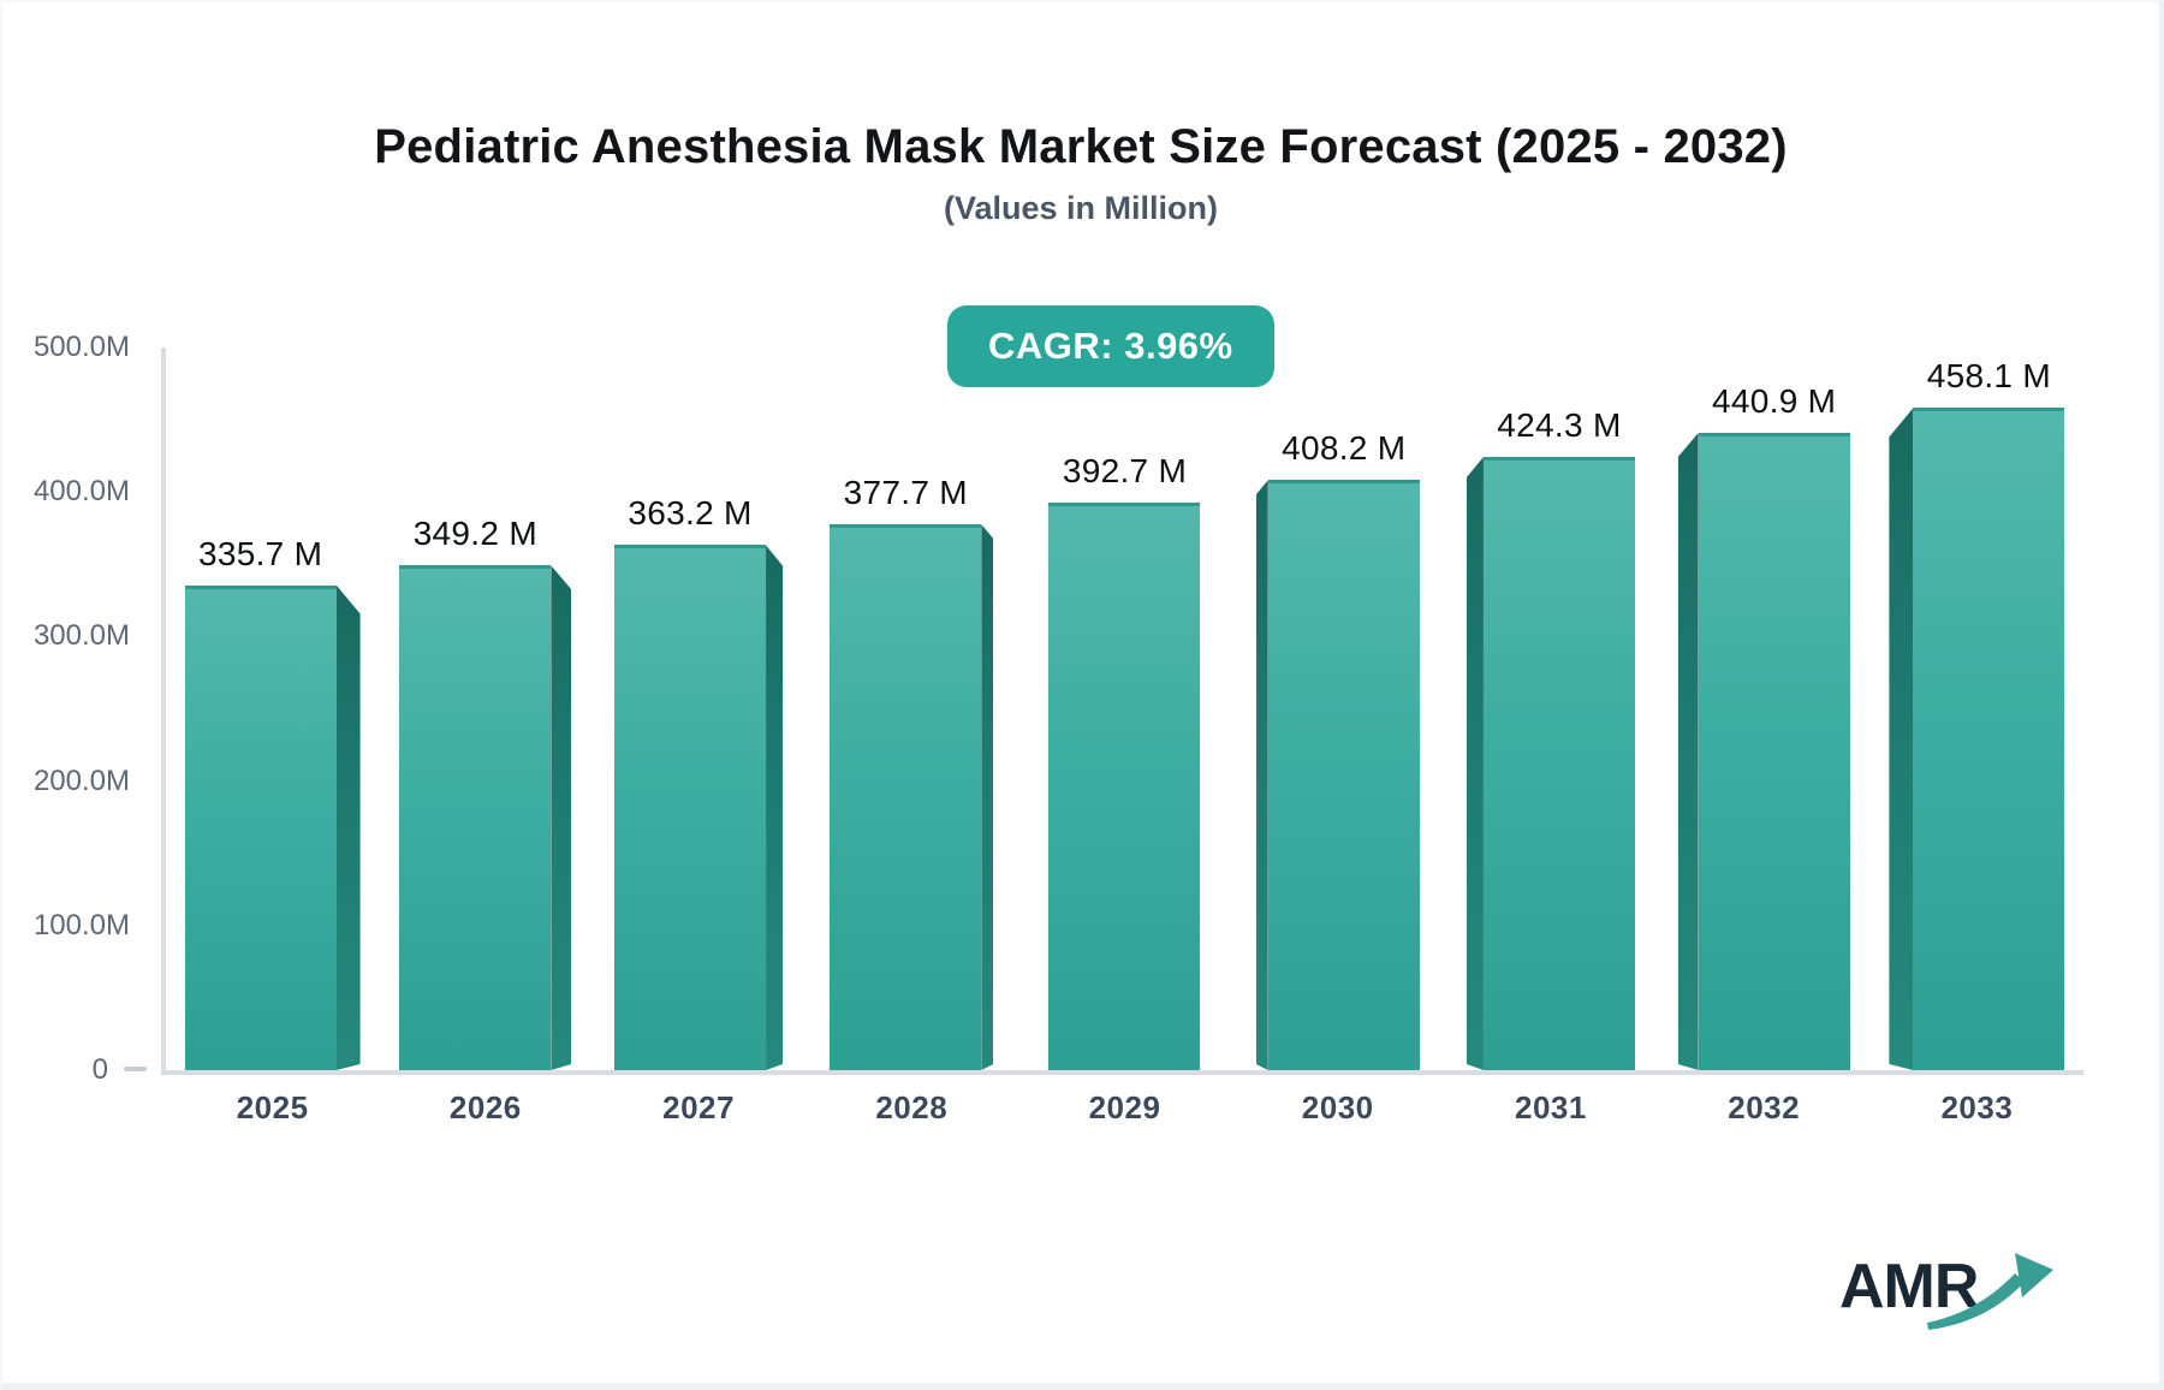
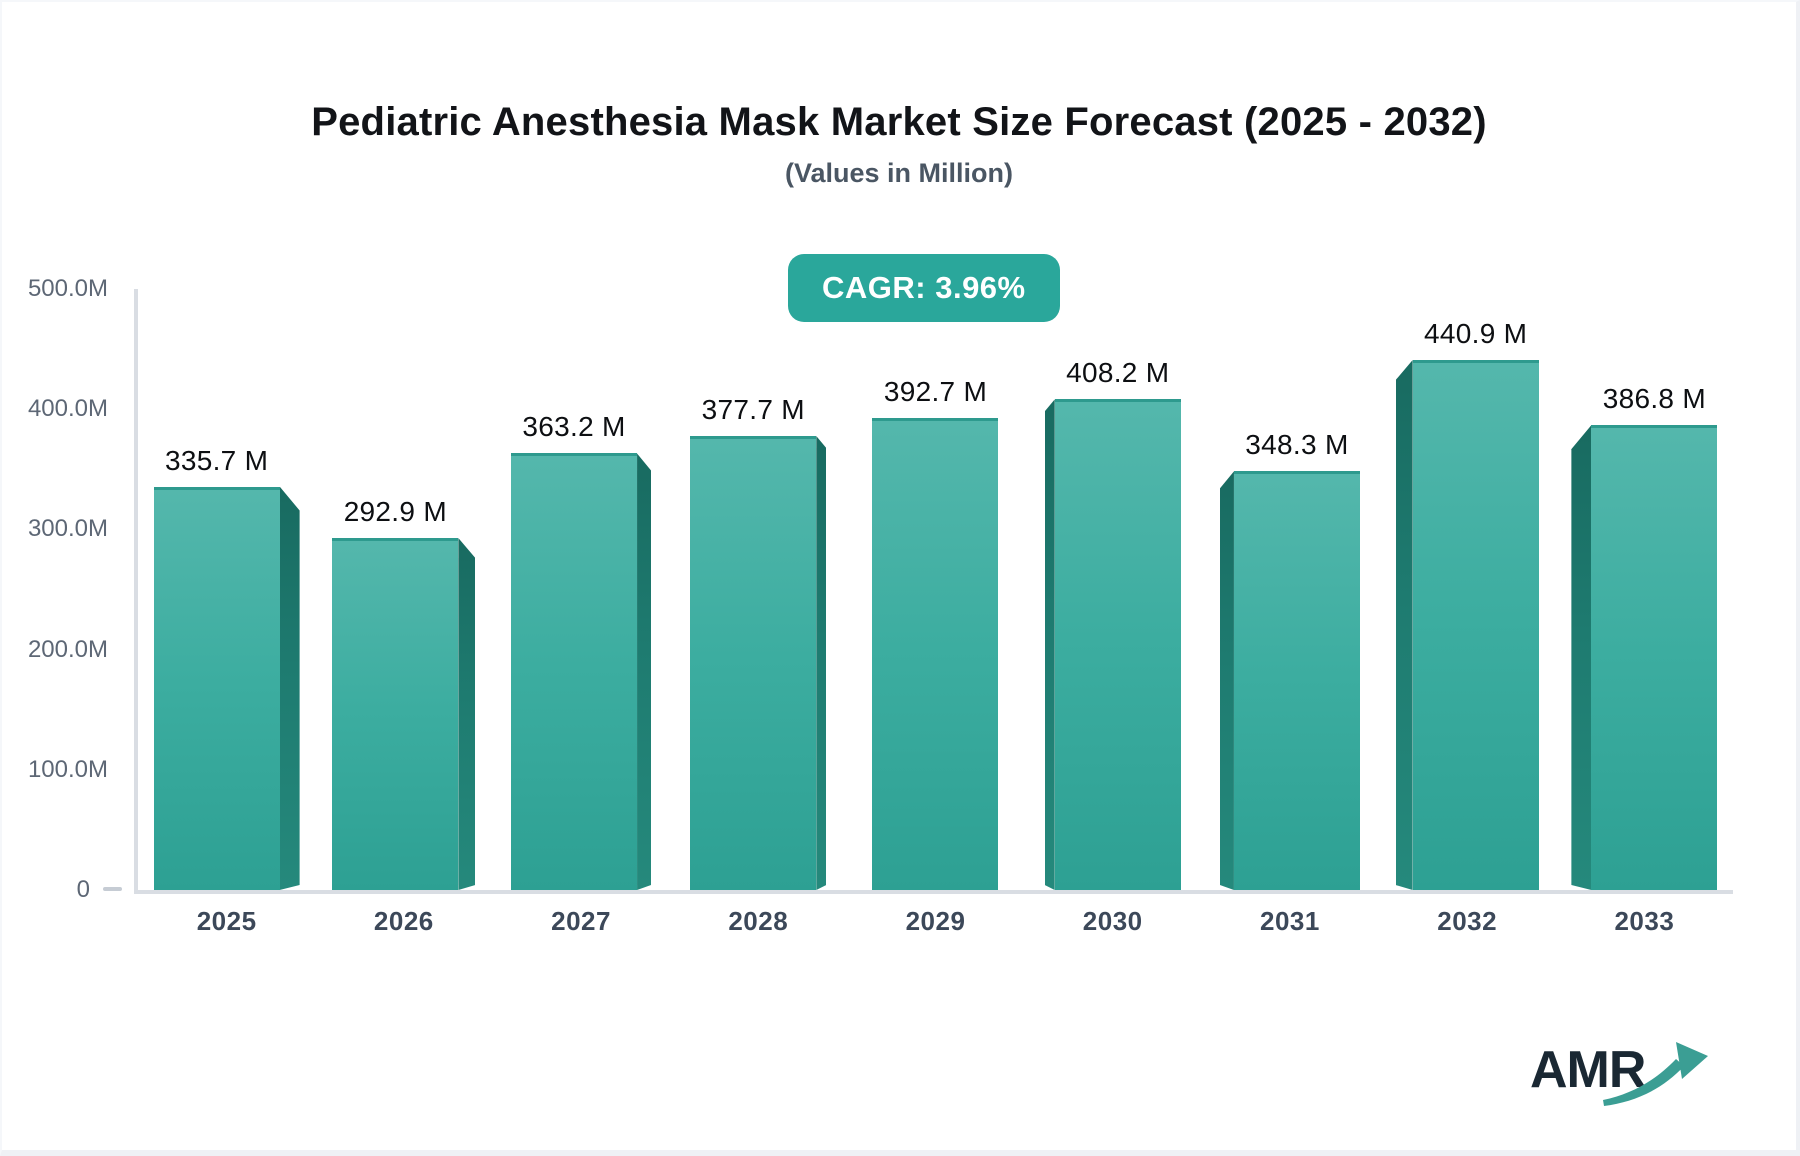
2026: 349.2 -> 292.9
2031: 424.3 -> 348.3
2033: 458.1 -> 386.8
